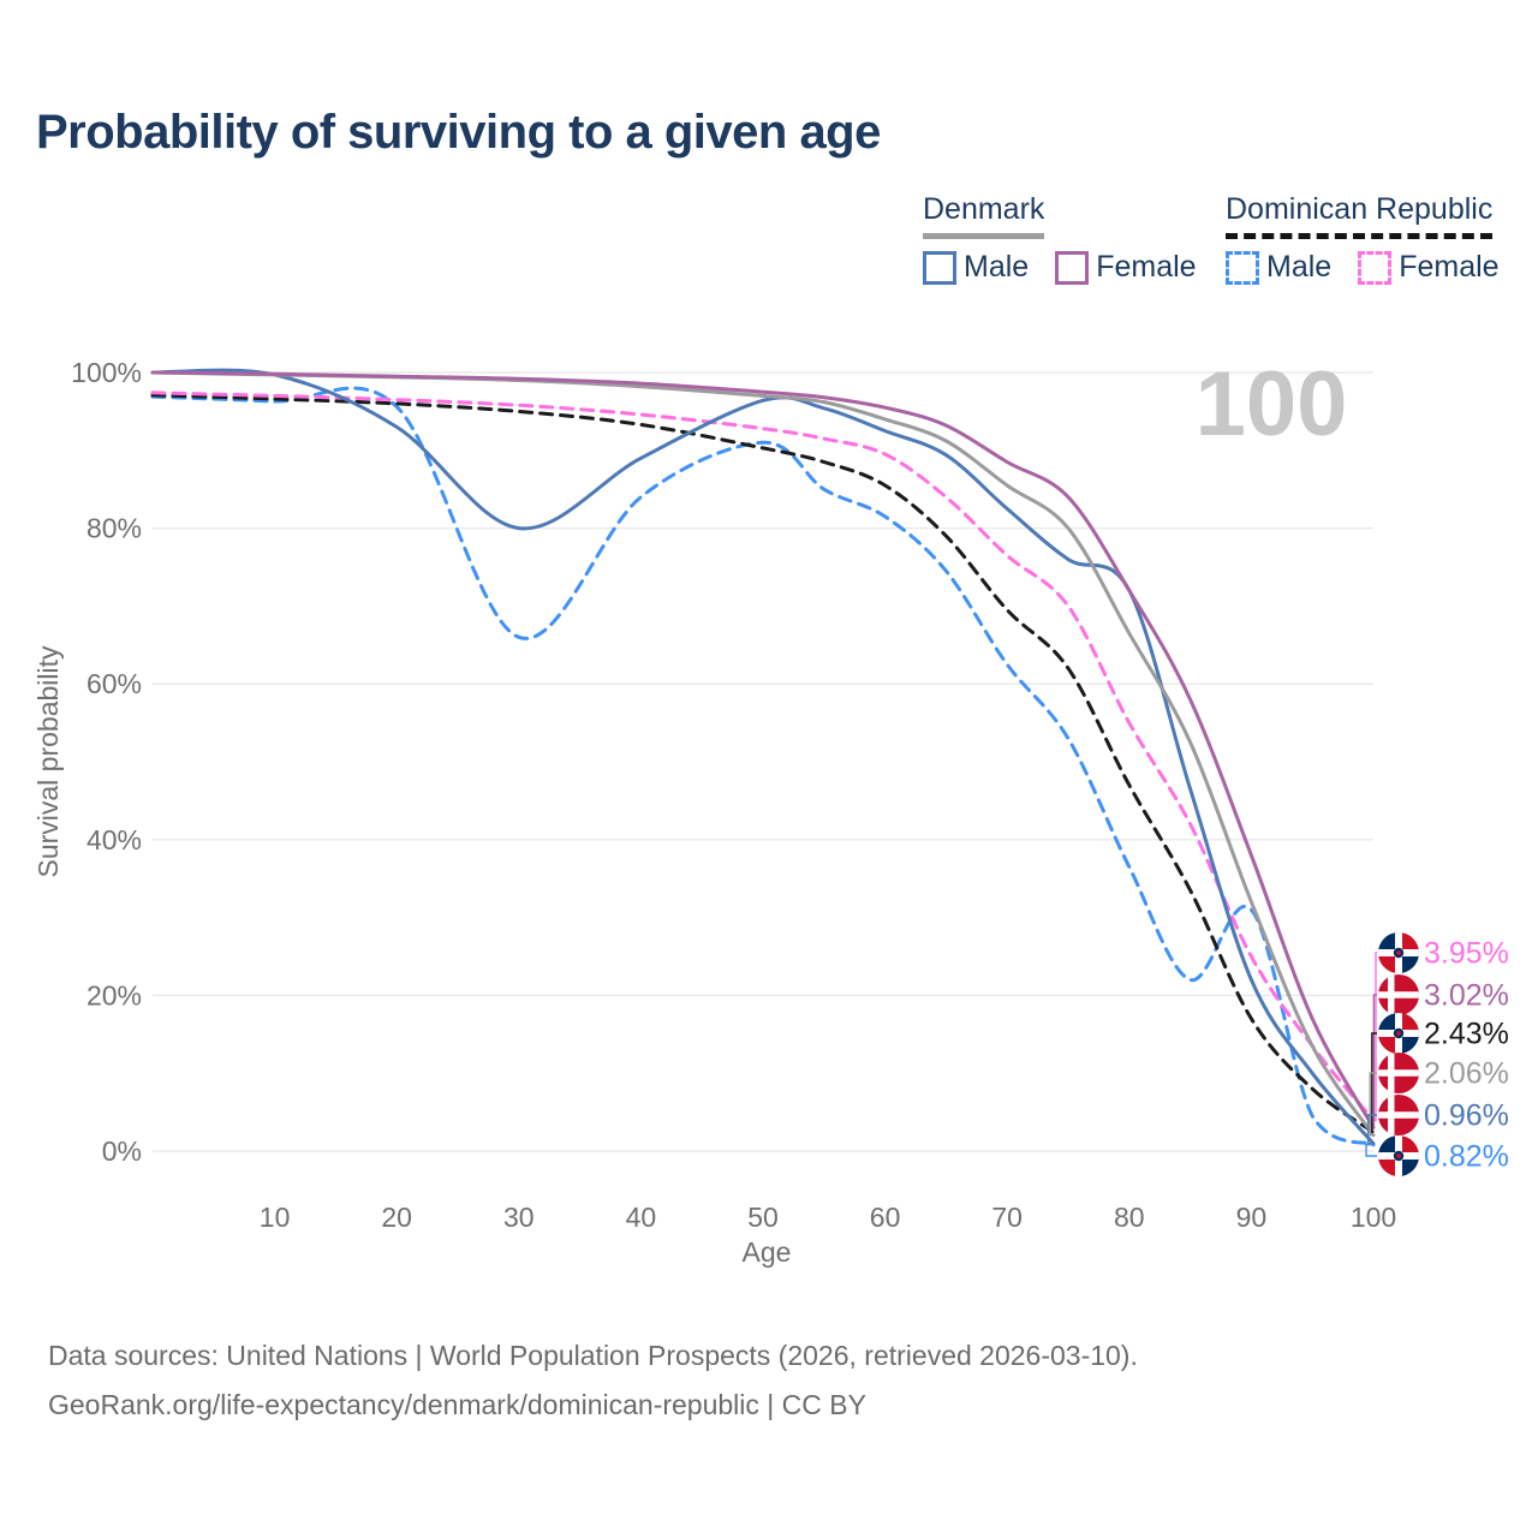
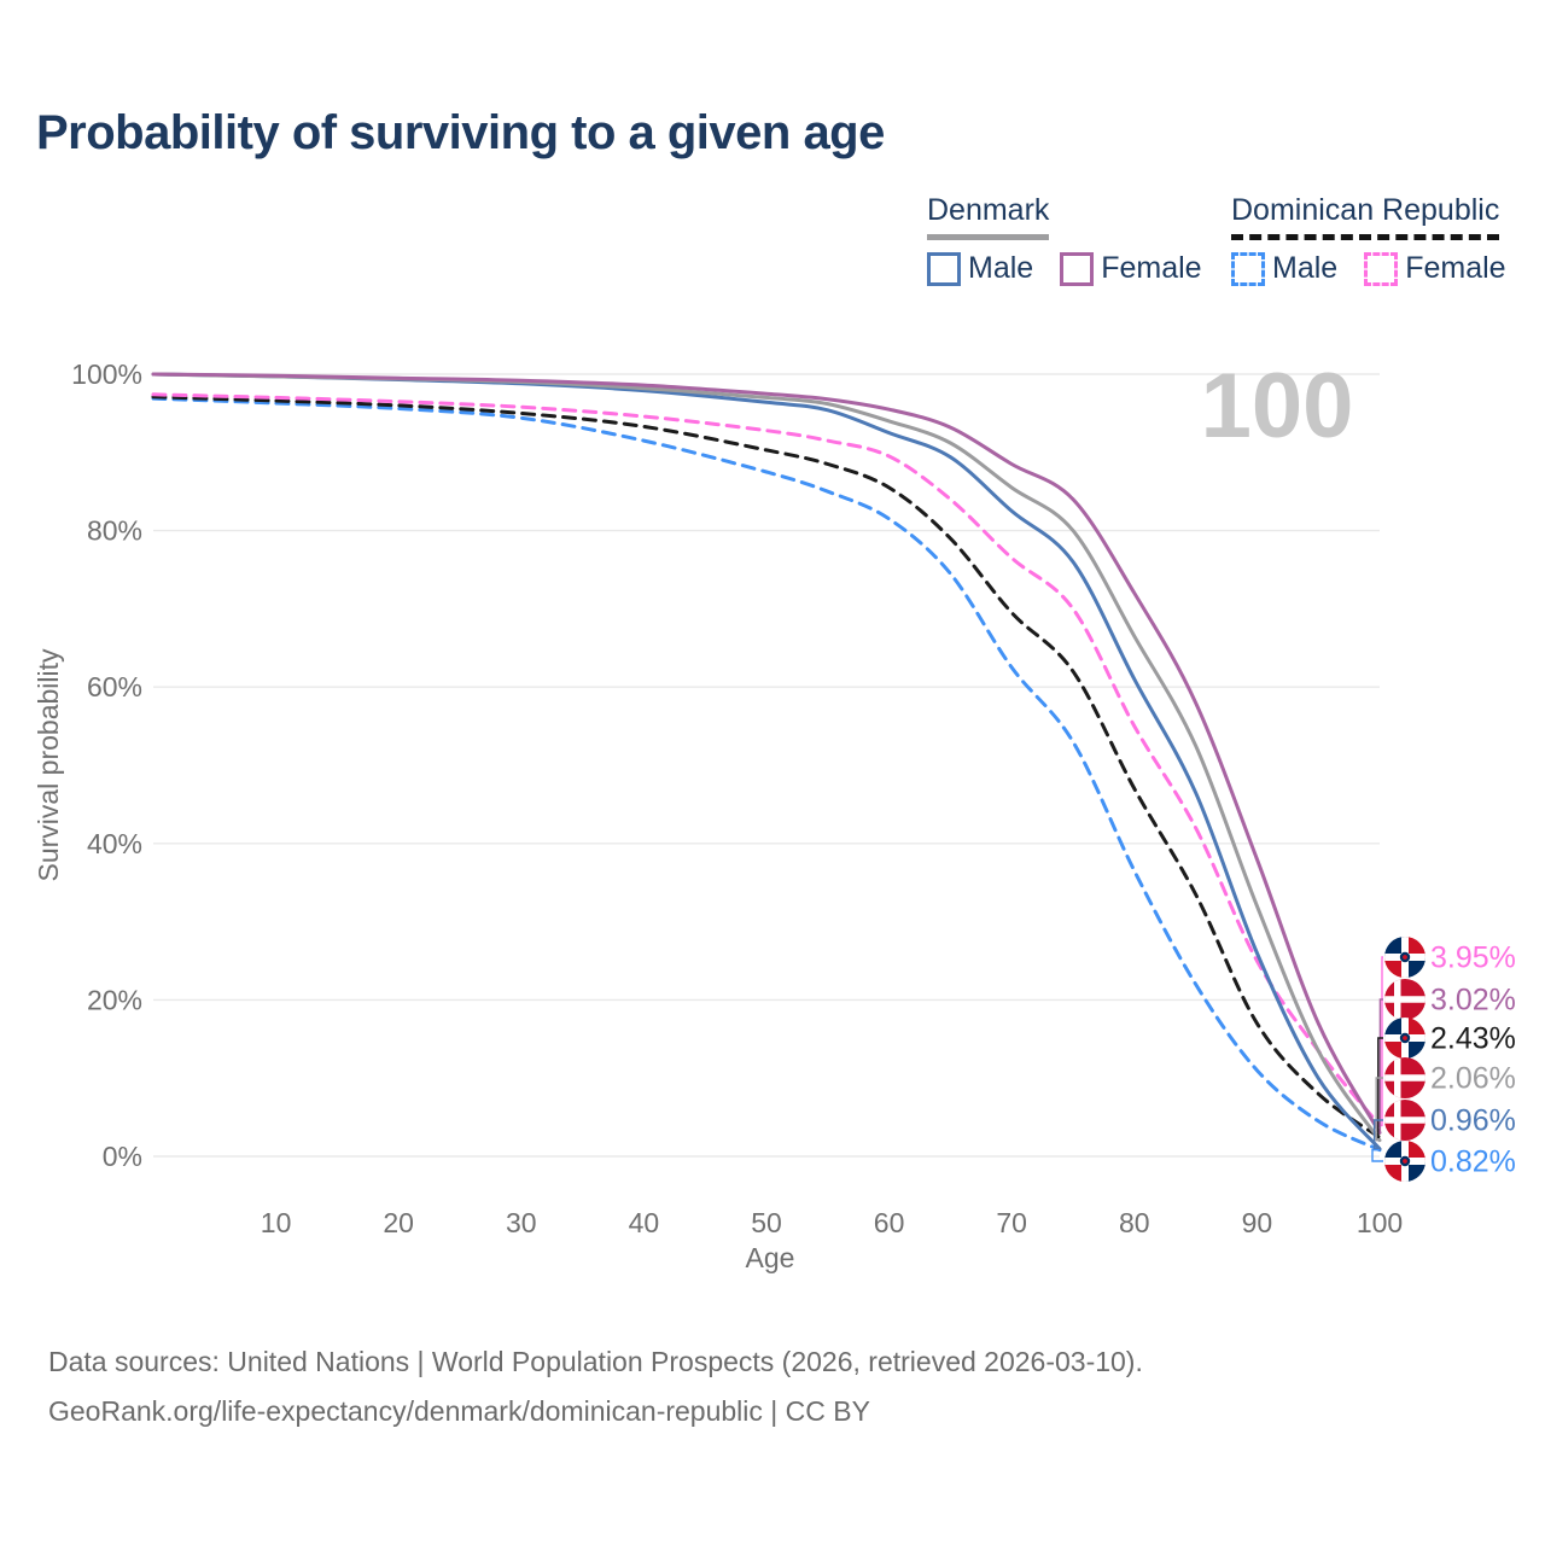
Denmark Male/20: 93% -> 99%
Dominican Republic Male/30: 66% -> 94%
Denmark Male/30: 80% -> 99%
Dominican Republic Male/40: 84% -> 92%
Denmark Male/40: 89% -> 98%
Dominican Republic Male/50: 91% -> 88%
Denmark Male/80: 72% -> 61%
Dominican Republic Male/90: 31% -> 11%
Denmark Male/90: 22% -> 26%
